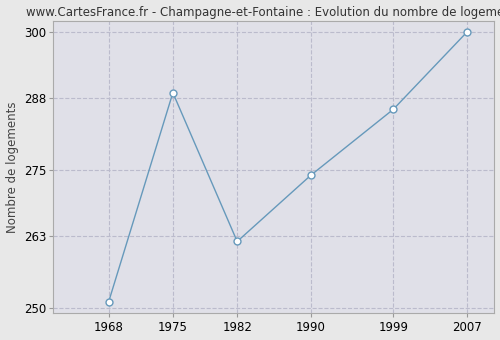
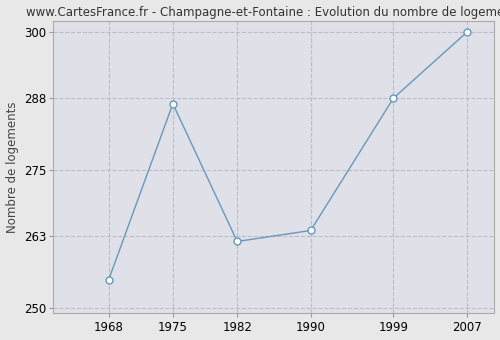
1968: 251 -> 255
1975: 289 -> 287
1990: 274 -> 264
1999: 286 -> 288
